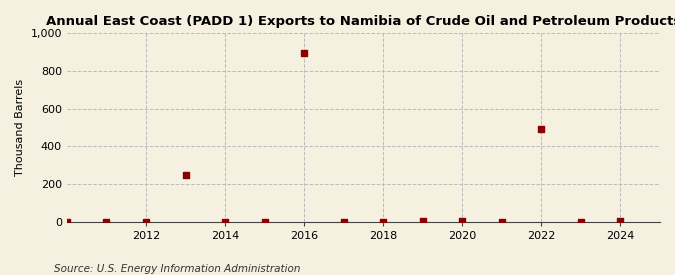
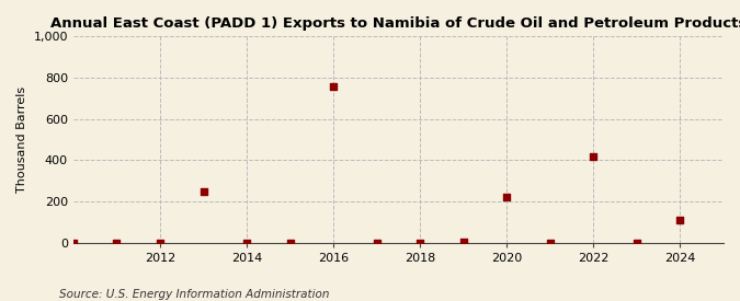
2016: 900 -> 760
2020: 0 -> 220
2022: 490 -> 420
2024: 0 -> 110
